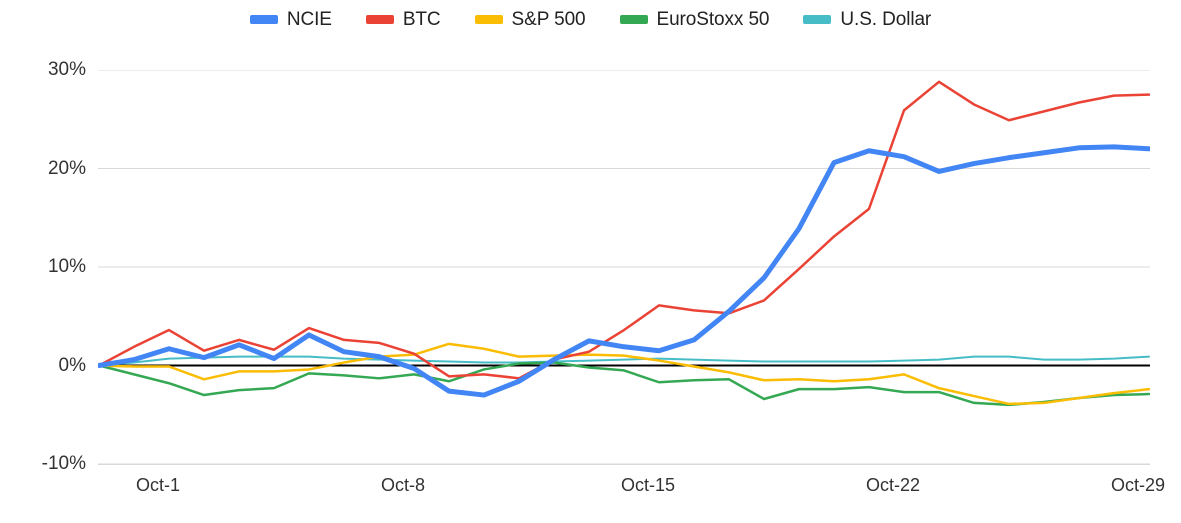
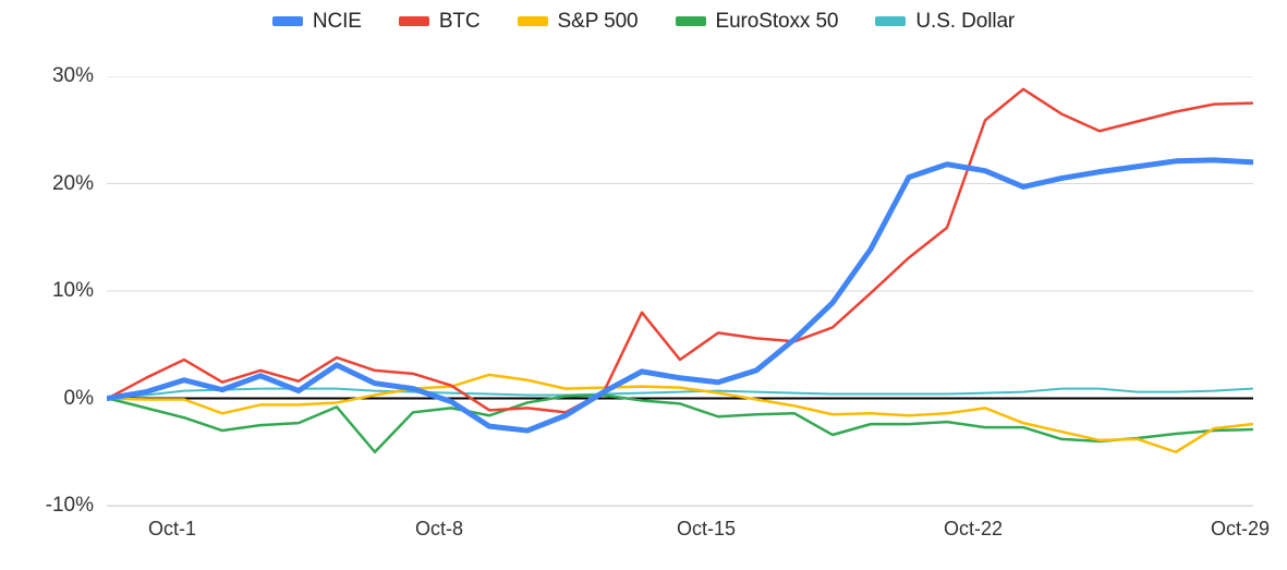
EuroStoxx 50/Oct-8: -1% -> -5%
BTC/Oct-15: 1% -> 8%
S&P 500/Oct-29: -3% -> -5%
